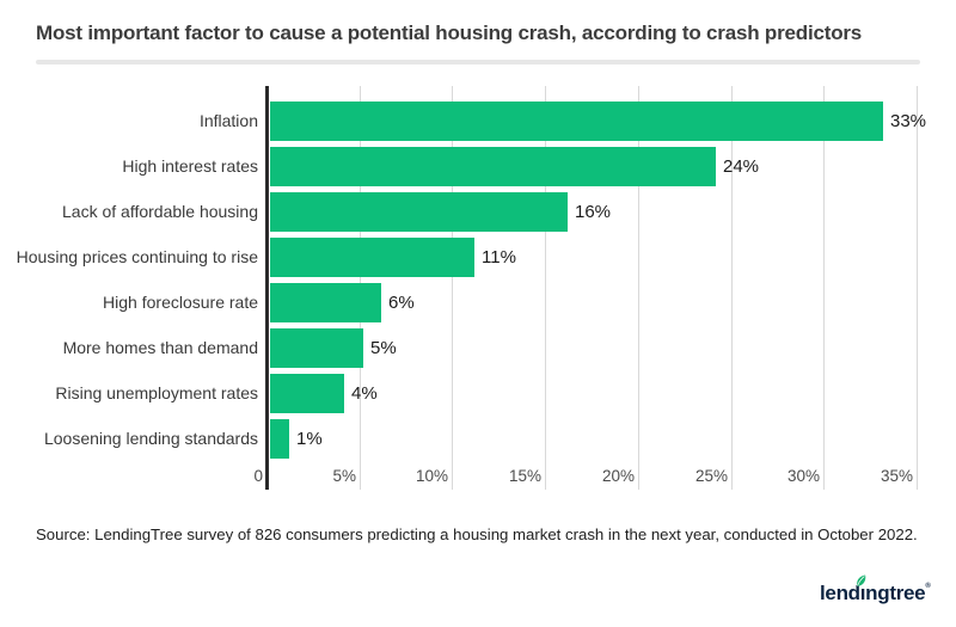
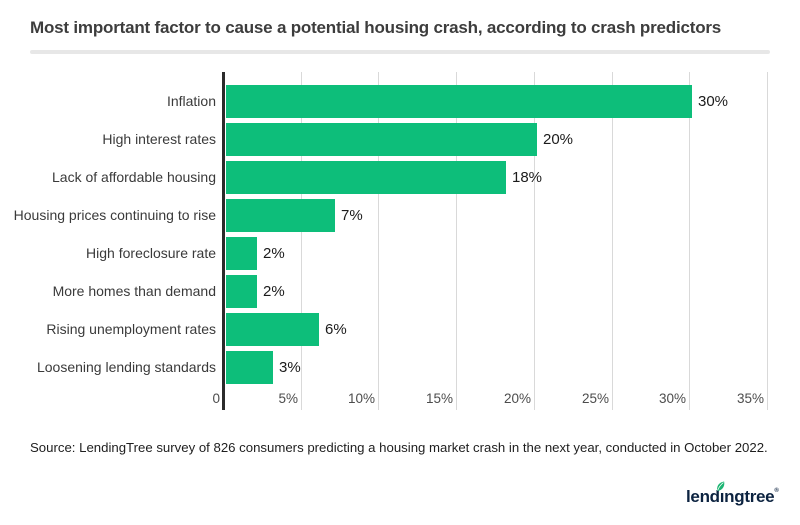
Inflation: 33% -> 30%
High interest rates: 24% -> 20%
Lack of affordable housing: 16% -> 18%
Housing prices continuing to rise: 11% -> 7%
High foreclosure rate: 6% -> 2%
More homes than demand: 5% -> 2%
Rising unemployment rates: 4% -> 6%
Loosening lending standards: 1% -> 3%
